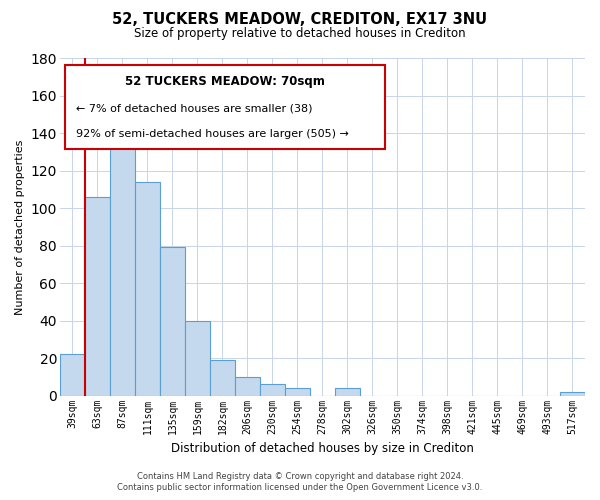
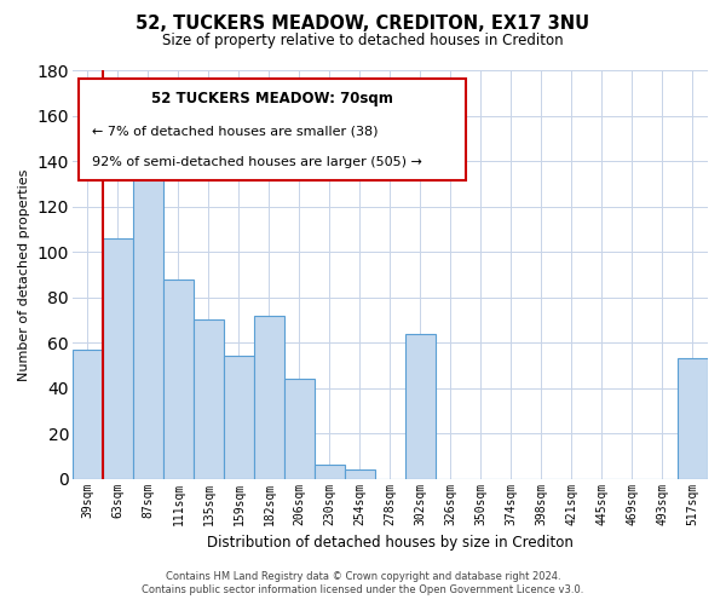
39sqm: 22 -> 57
111sqm: 114 -> 88
135sqm: 79 -> 70
159sqm: 40 -> 54
182sqm: 19 -> 72
206sqm: 10 -> 44
302sqm: 4 -> 64
517sqm: 2 -> 53
